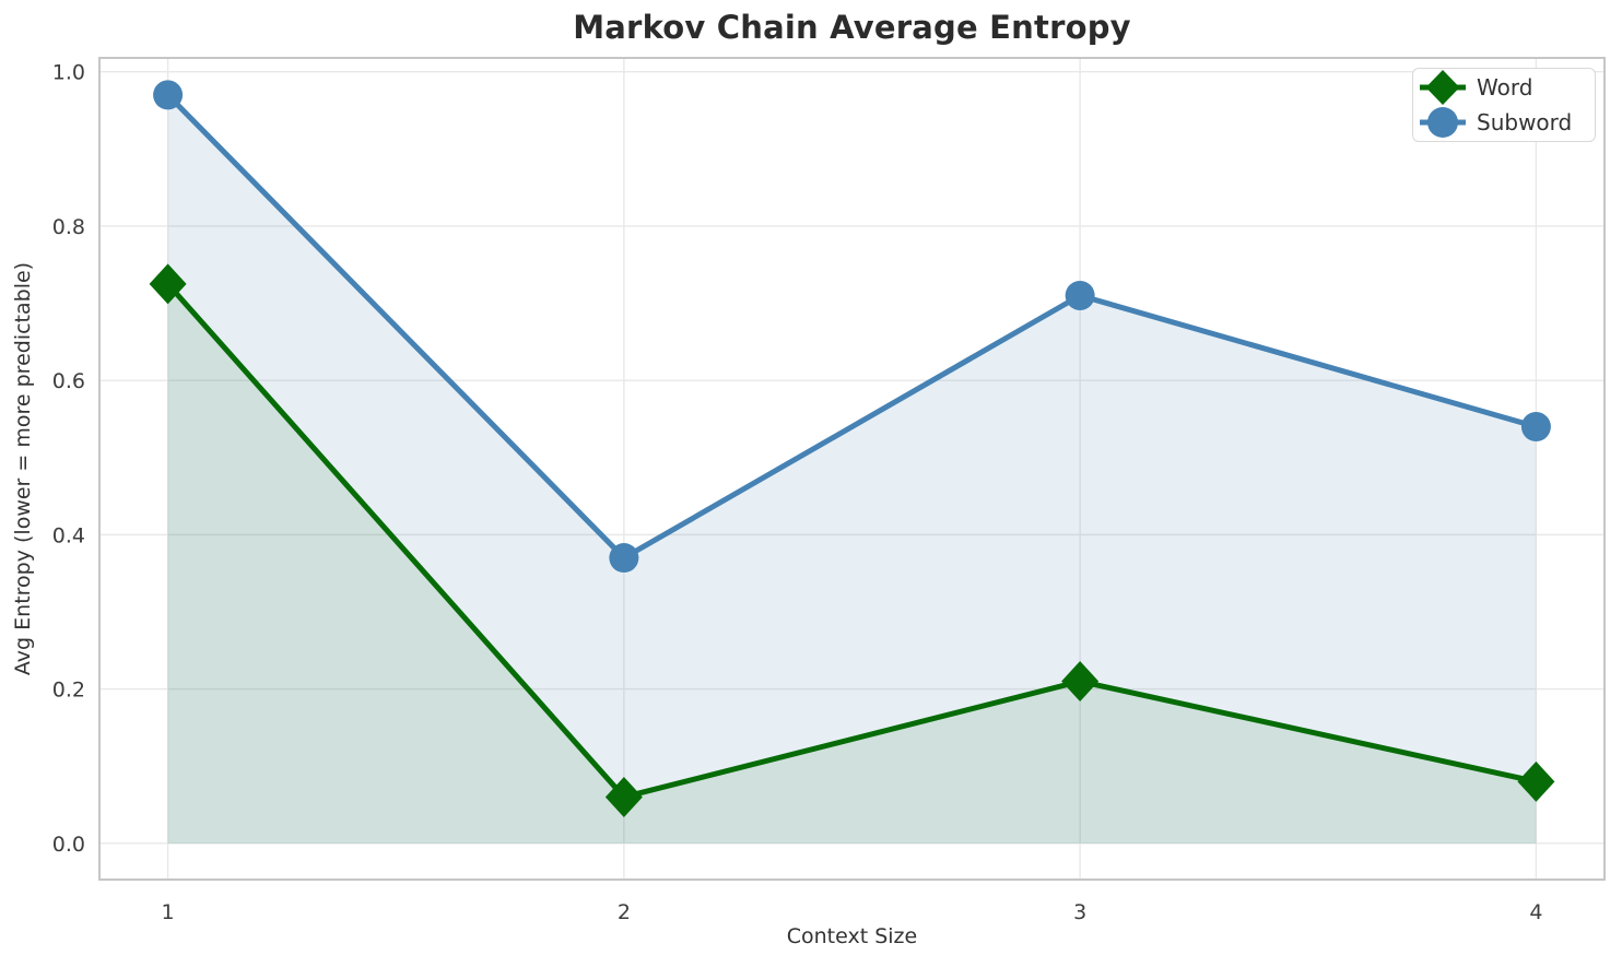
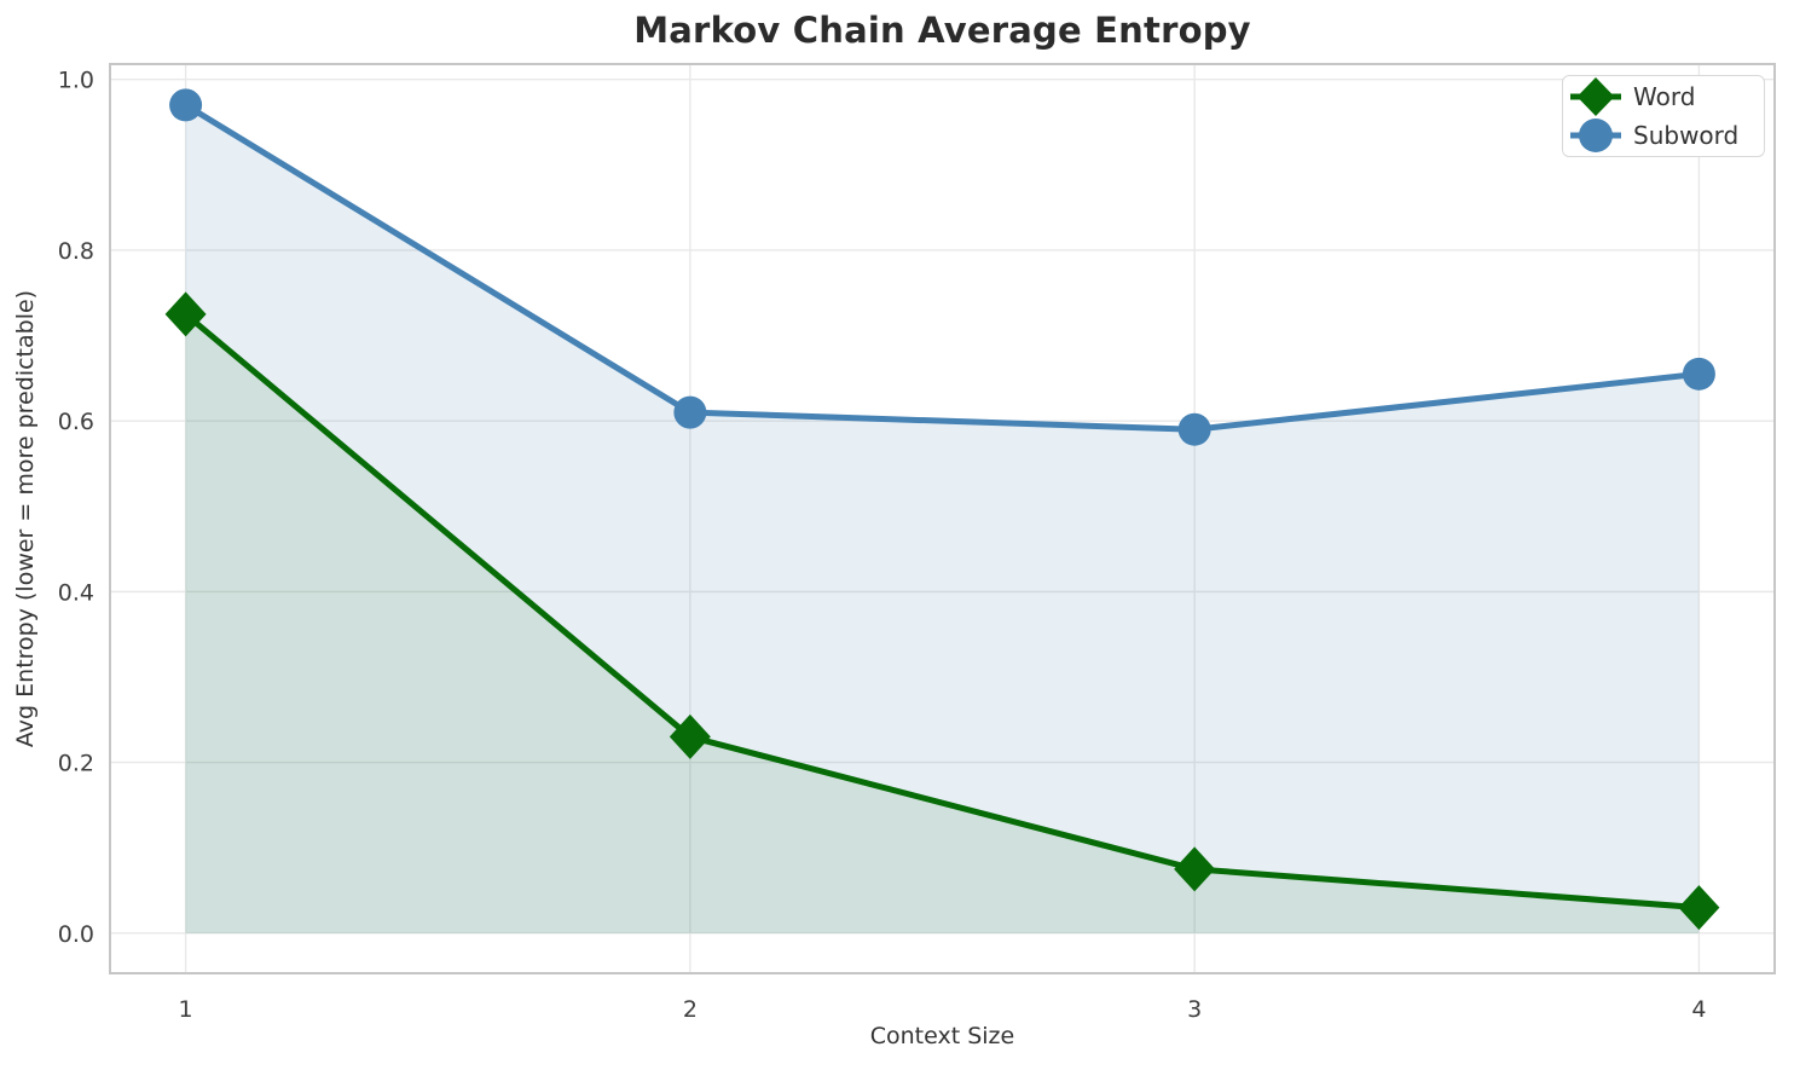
Word/2: 0.06 -> 0.23
Subword/2: 0.37 -> 0.61
Word/3: 0.21 -> 0.07
Subword/3: 0.71 -> 0.59
Word/4: 0.08 -> 0.03
Subword/4: 0.54 -> 0.66
